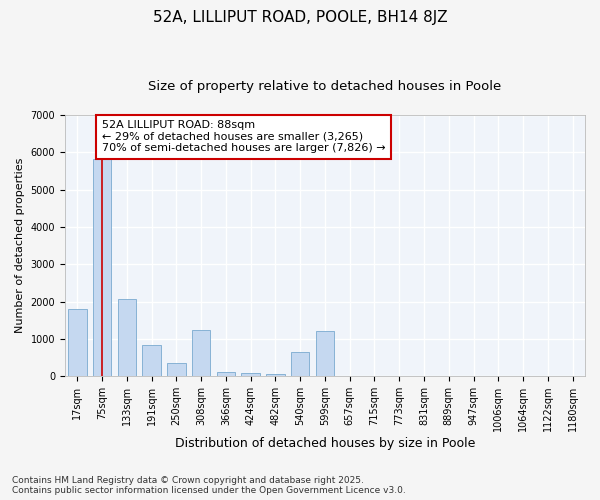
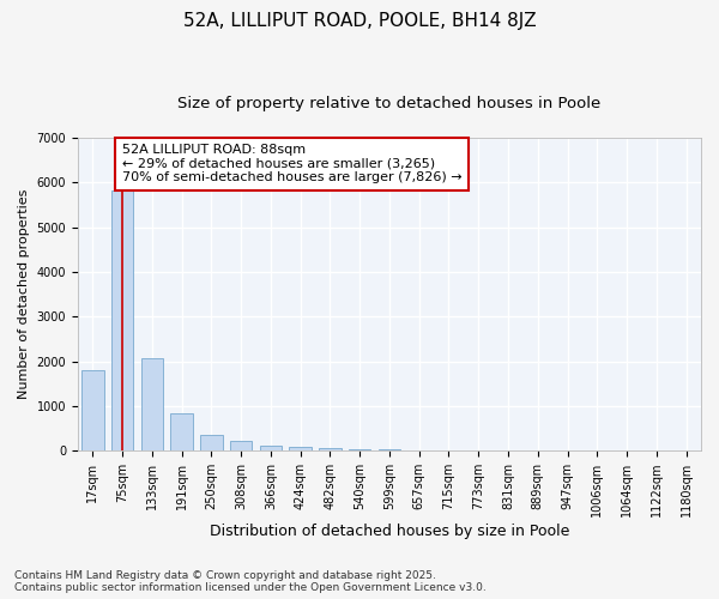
308sqm: 1250 -> 220
540sqm: 650 -> 40
599sqm: 1200 -> 20
